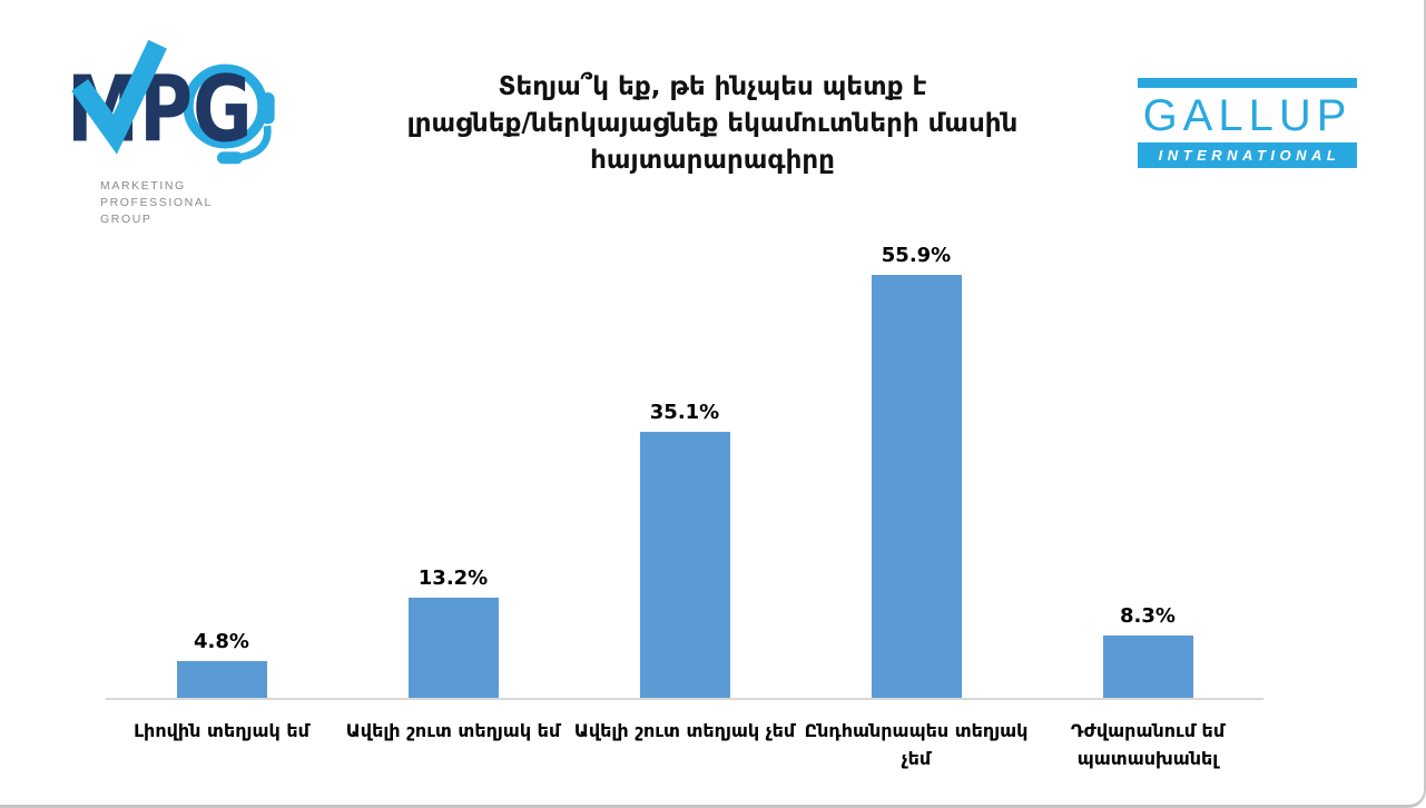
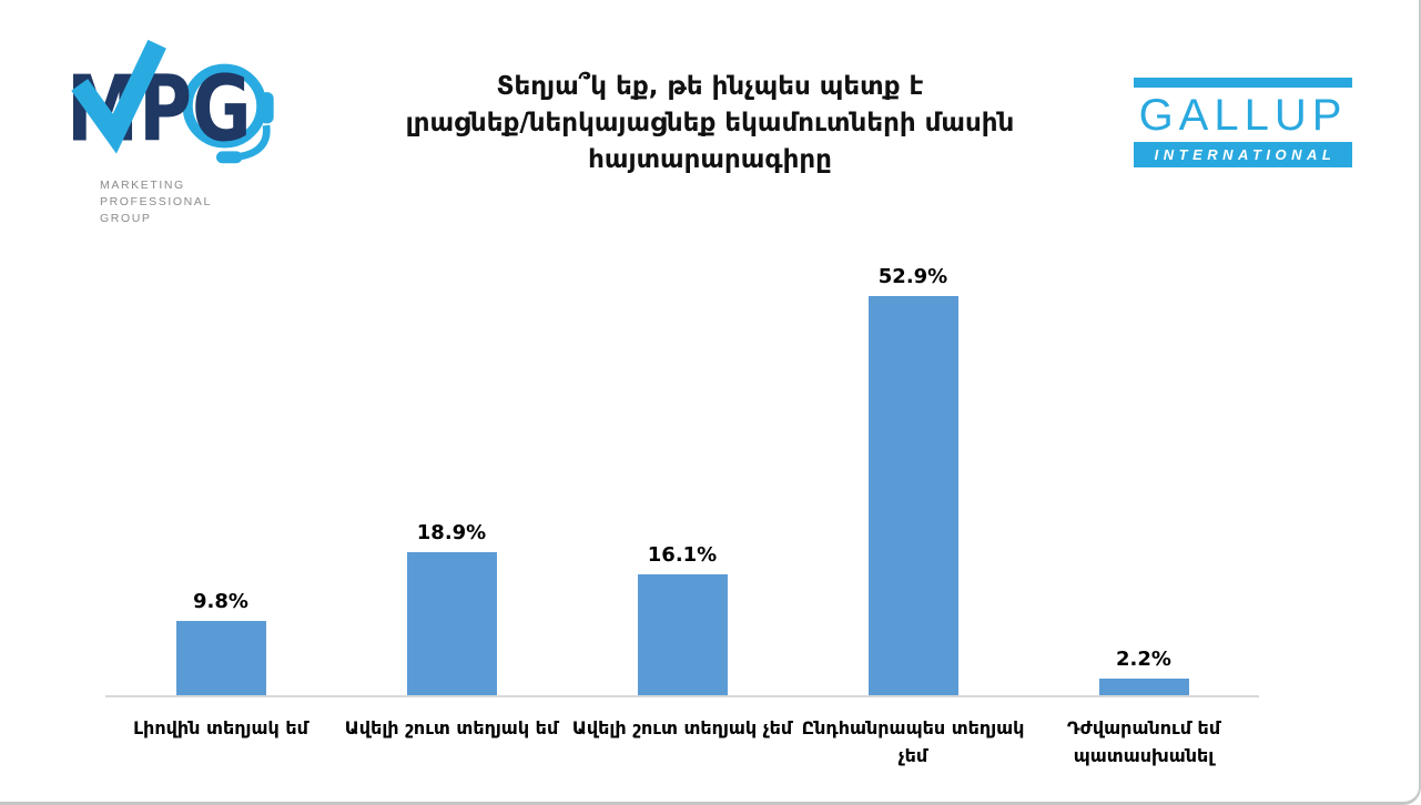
Լիովին տեղյակ եմ: 4.8% -> 9.8%
Ավելի շուտ տեղյակ եմ: 13.2% -> 18.9%
Ավելի շուտ տեղյակ չեմ: 35.1% -> 16.1%
Ընդհանրապես տեղյակ չեմ: 55.9% -> 52.9%
Դժվարանում եմ պատասխանել: 8.3% -> 2.2%
